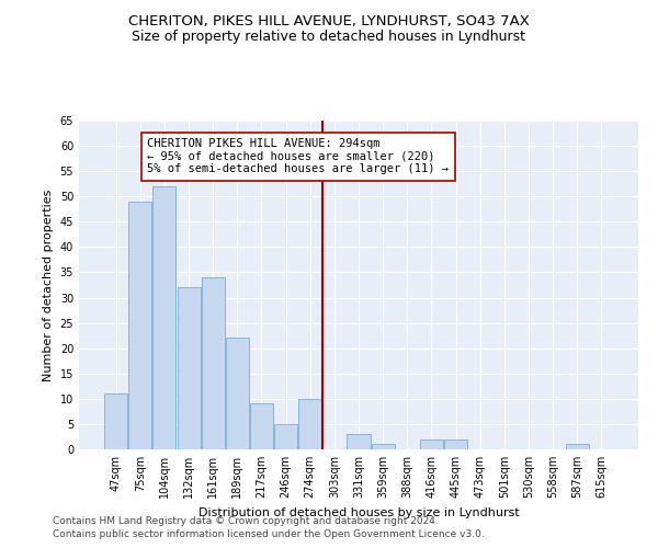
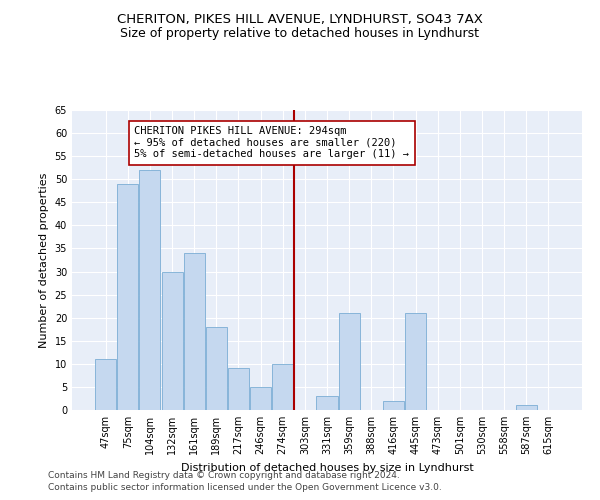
132sqm: 32 -> 30
189sqm: 22 -> 18
359sqm: 1 -> 21
445sqm: 2 -> 21
